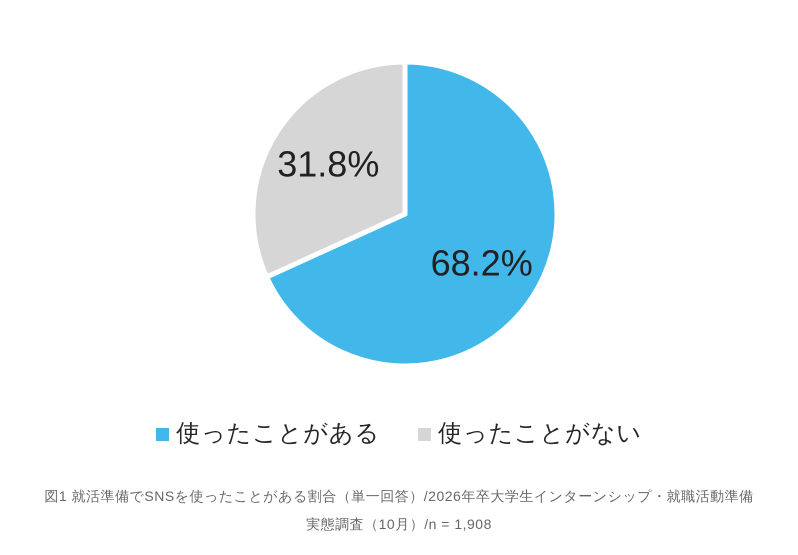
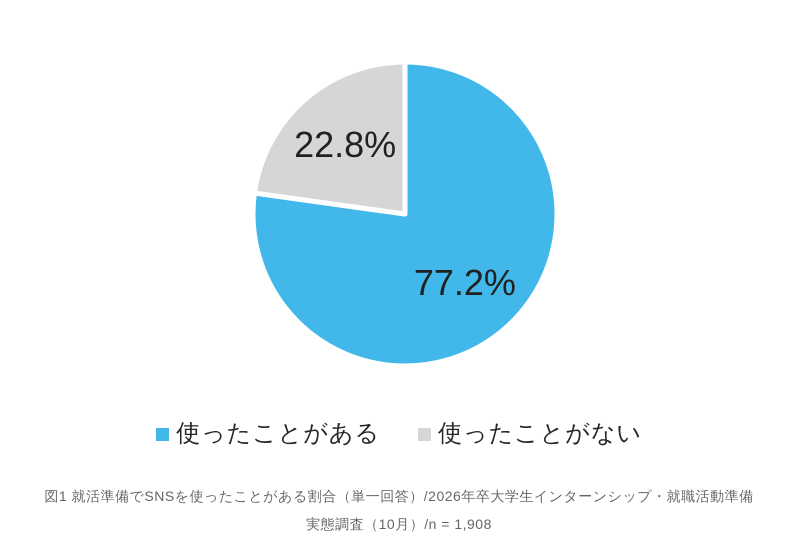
使ったことがある: 68.2% -> 77.2%
使ったことがない: 31.8% -> 22.8%
